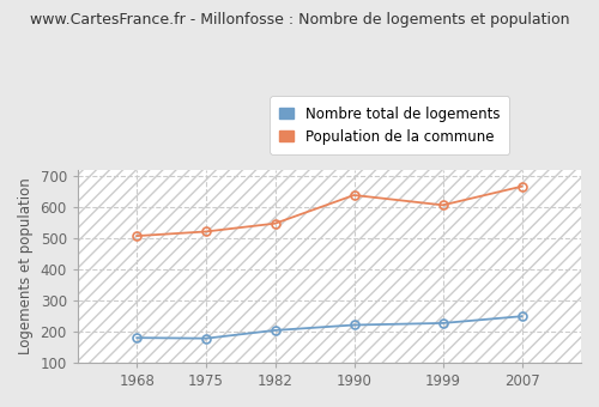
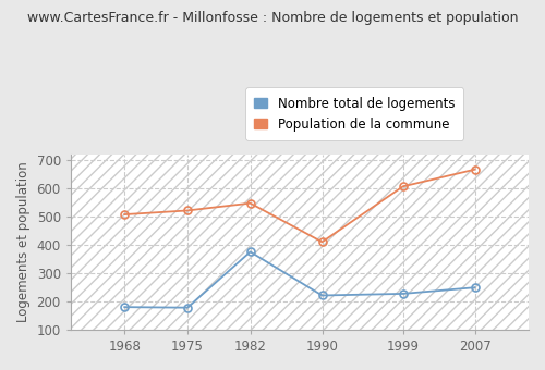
Nombre total de logements/1982: 204 -> 375
Population de la commune/1990: 638 -> 410
